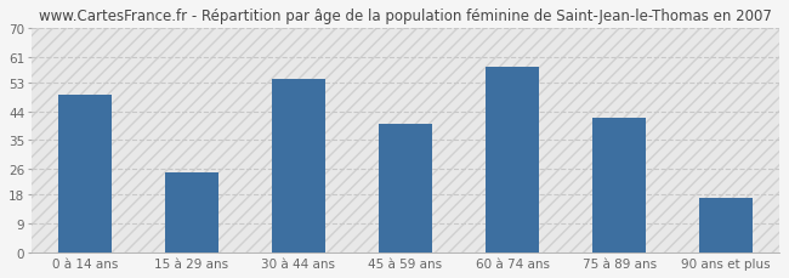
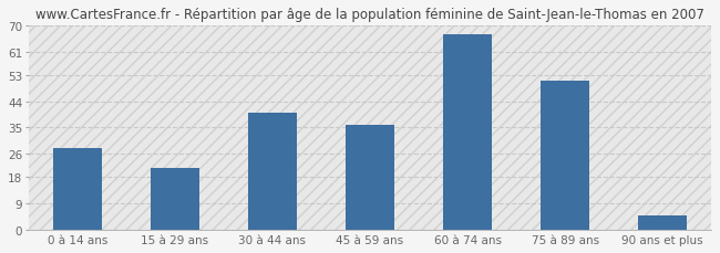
0 à 14 ans: 49 -> 28
15 à 29 ans: 25 -> 21
30 à 44 ans: 54 -> 40
45 à 59 ans: 40 -> 36
60 à 74 ans: 58 -> 67
75 à 89 ans: 42 -> 51
90 ans et plus: 17 -> 5
